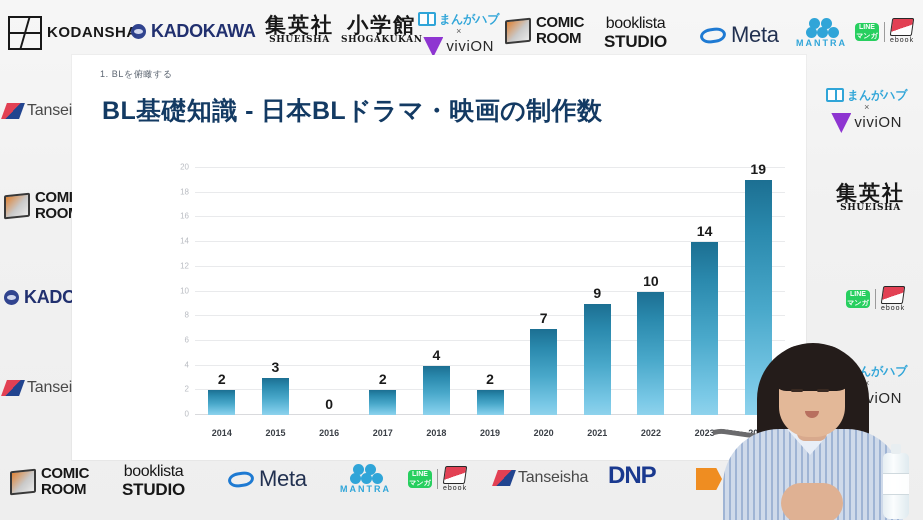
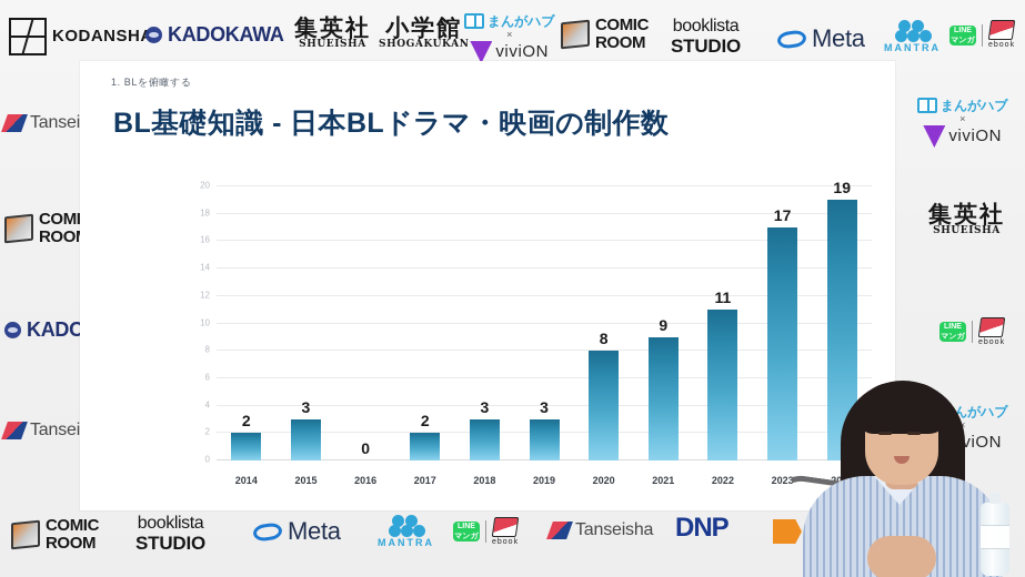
2018: 4 -> 3
2019: 2 -> 3
2020: 7 -> 8
2022: 10 -> 11
2023: 14 -> 17
